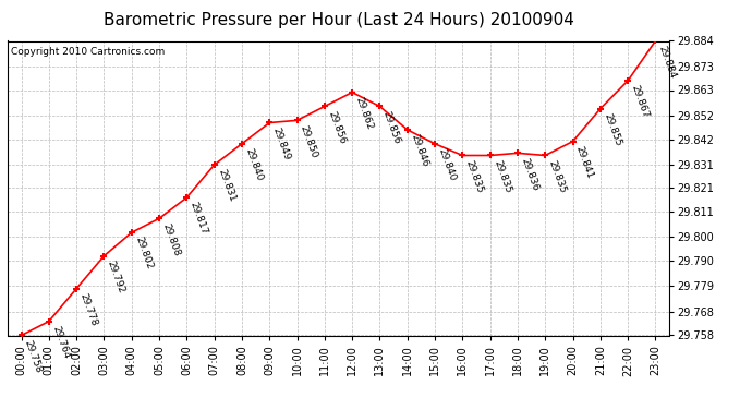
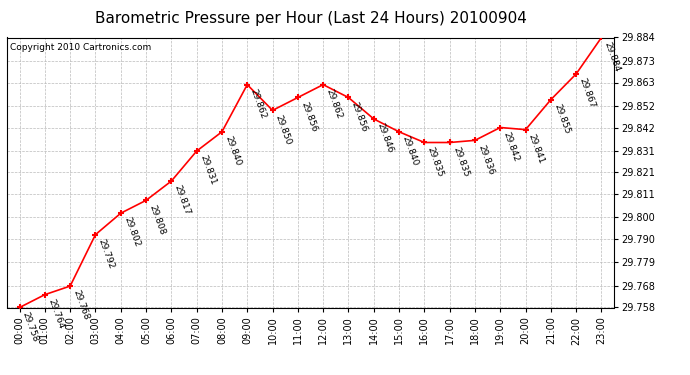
02:00: 29.778 -> 29.768
09:00: 29.849 -> 29.862
19:00: 29.835 -> 29.842
